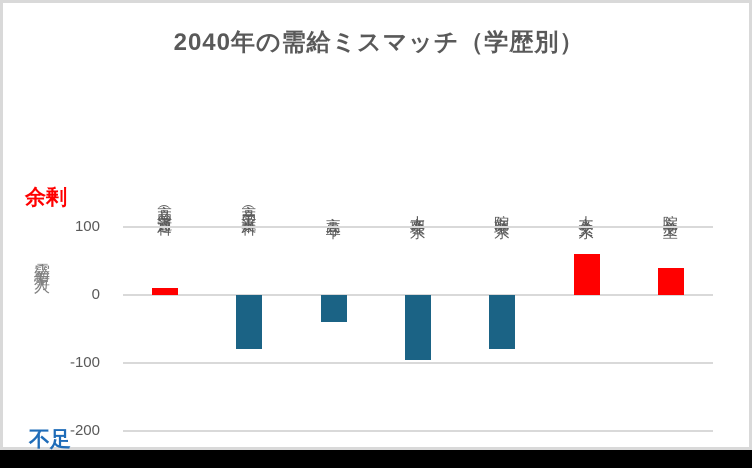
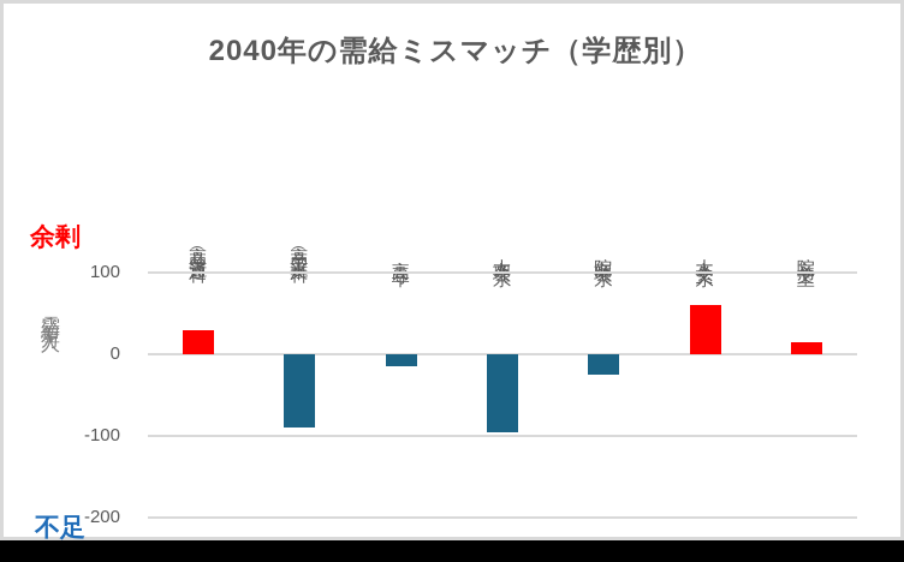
高卒（普通科）: 10 -> 30
高卒（工業科）: -80 -> -90
高専卒: -40 -> -20
院卒理系: -80 -> -20
院卒文型: 40 -> 20
